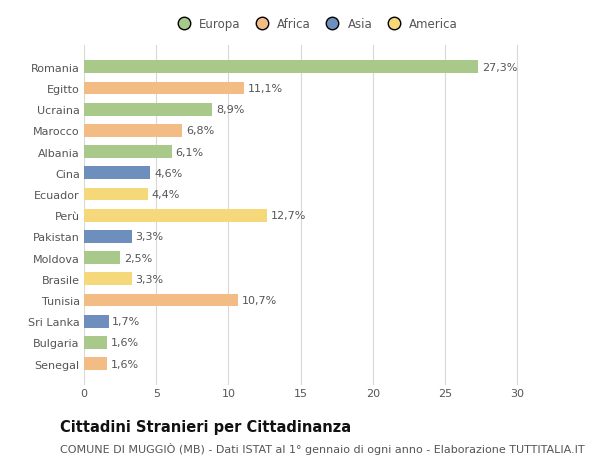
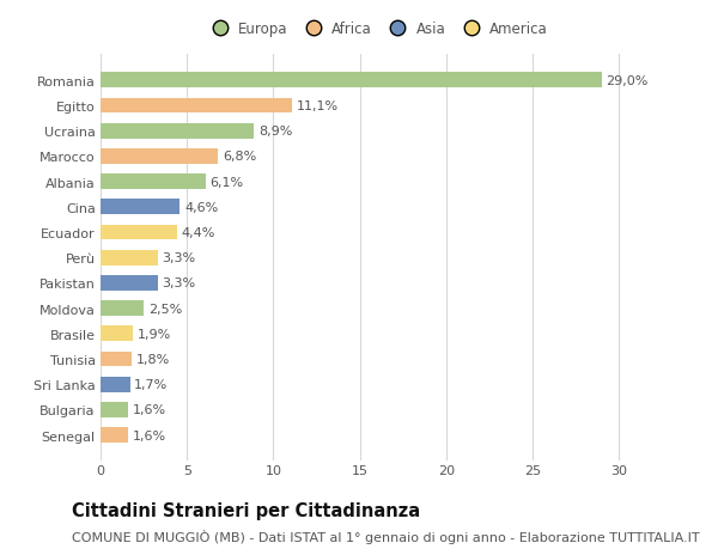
Romania: 27,3% -> 29,0%
Perù: 12,7% -> 3,3%
Brasile: 3,3% -> 1,9%
Tunisia: 10,7% -> 1,8%
